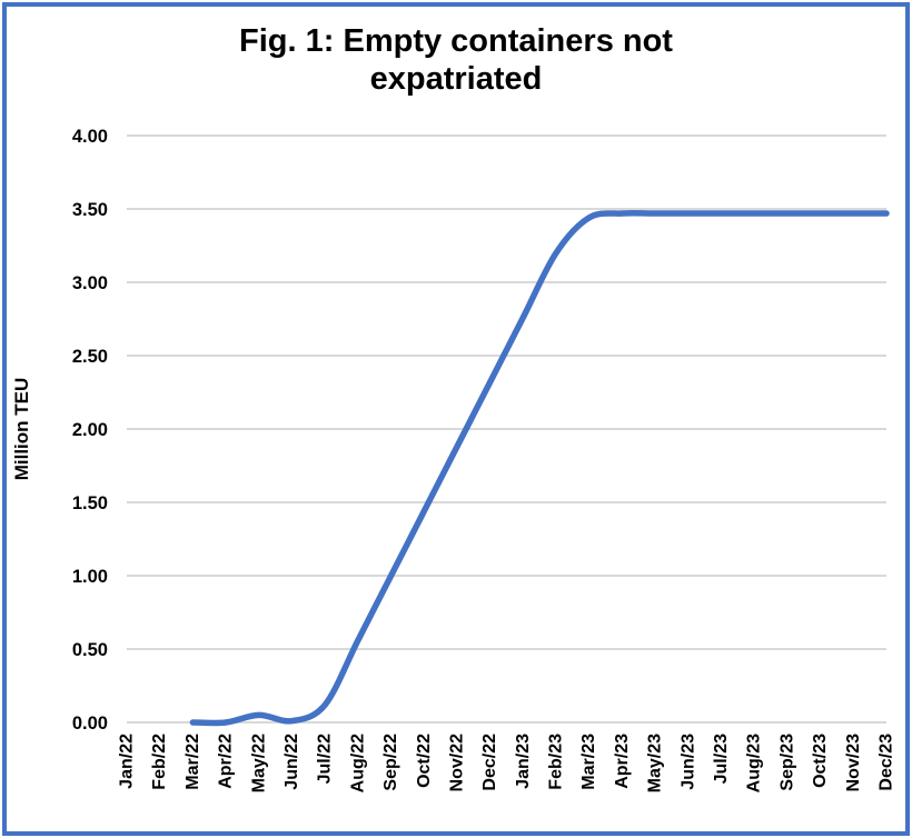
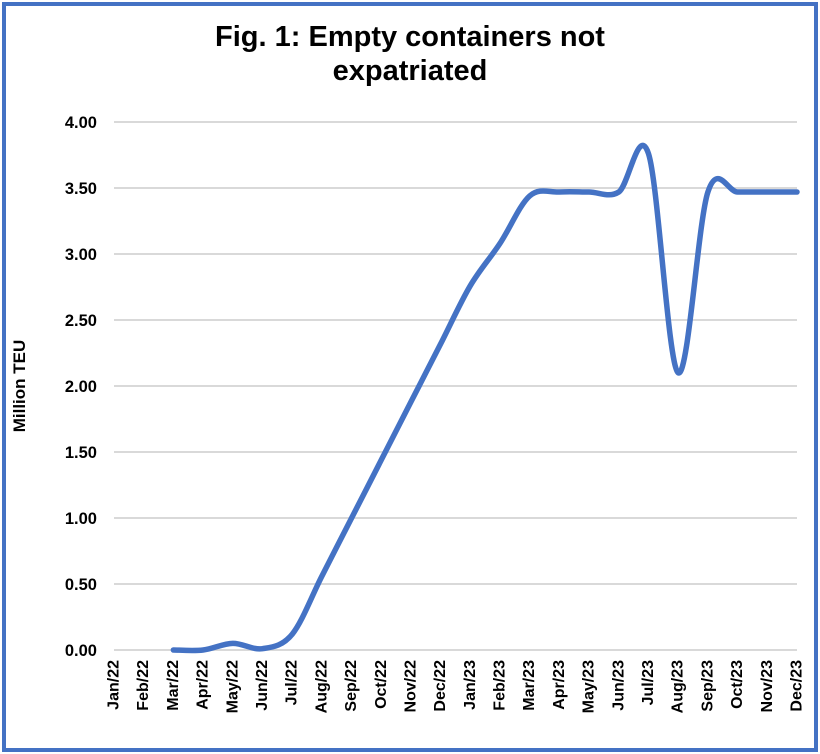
Feb/23: 3.20 -> 3.08
Jul/23: 3.47 -> 3.76
Aug/23: 3.47 -> 2.10
